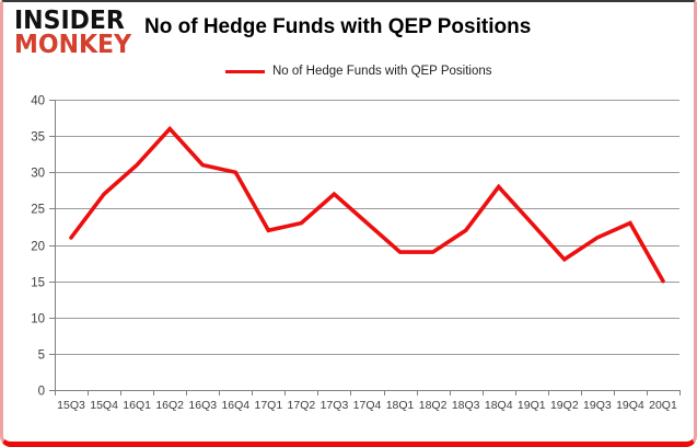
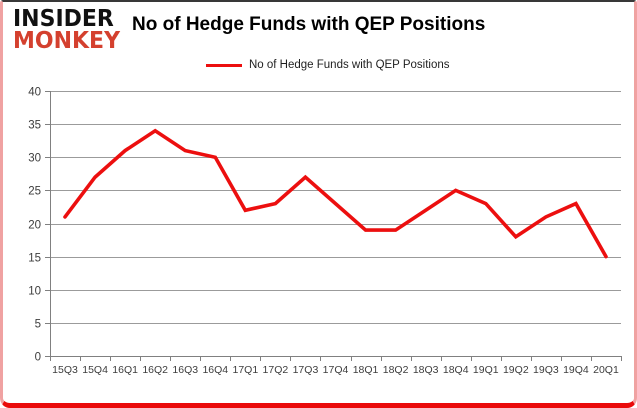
16Q2: 36 -> 34
18Q4: 28 -> 25
